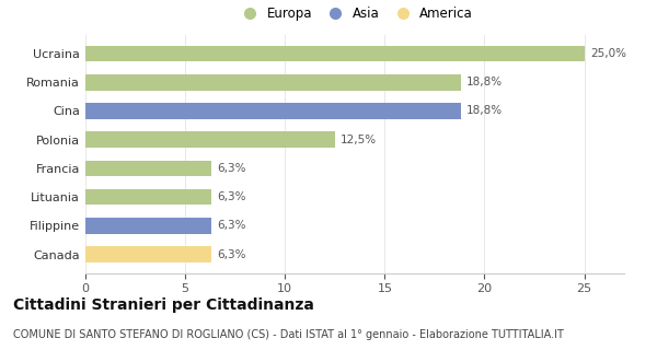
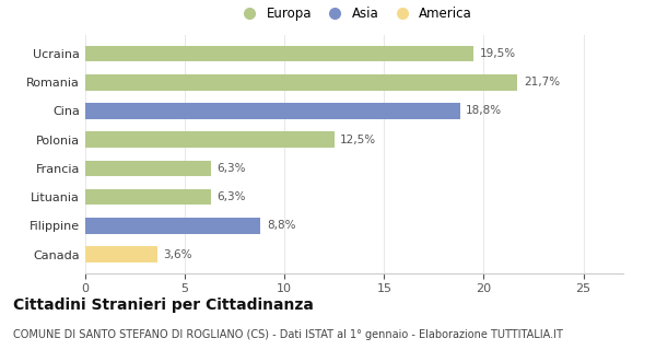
Ucraina: 25,0% -> 19,5%
Romania: 18,8% -> 21,7%
Filippine: 6,3% -> 8,8%
Canada: 6,3% -> 3,6%
